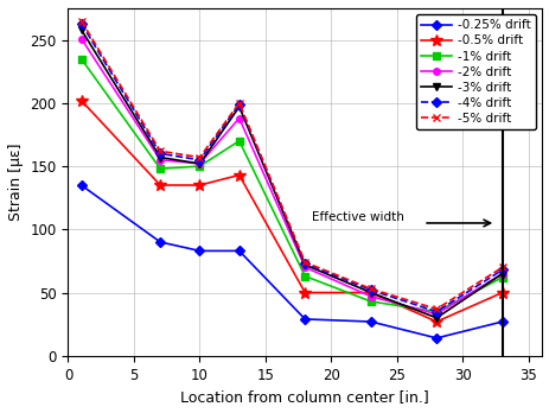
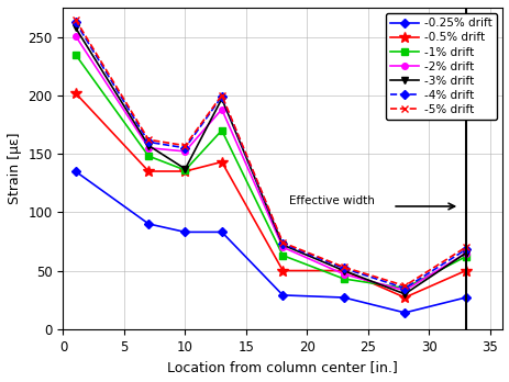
-1% drift/10: 150 -> 136
-3% drift/10: 152 -> 137
